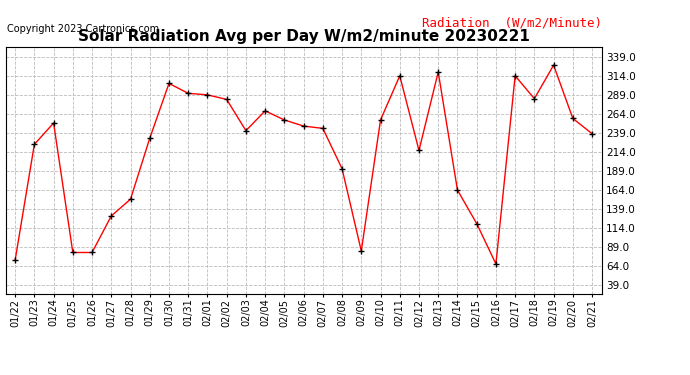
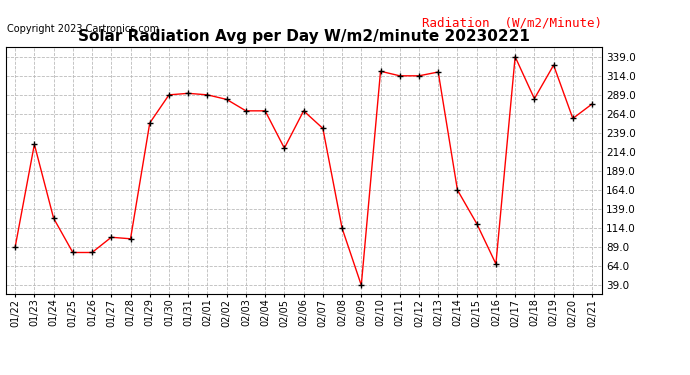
01/22: 72 -> 89
01/24: 252 -> 127
01/27: 130 -> 102
01/28: 152 -> 100
01/29: 232 -> 252
01/30: 304 -> 289
02/03: 242 -> 268
02/05: 256 -> 219
02/06: 248 -> 268
02/08: 192 -> 114
02/09: 84 -> 39
02/10: 256 -> 320
02/12: 216 -> 314
02/17: 314 -> 339
02/21: 238 -> 277
